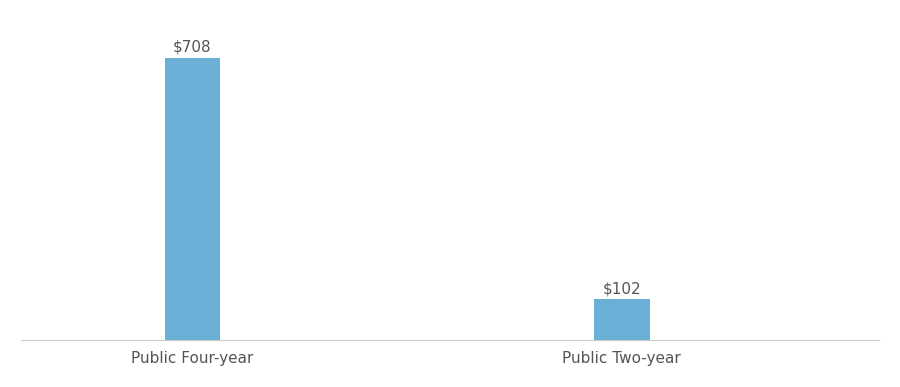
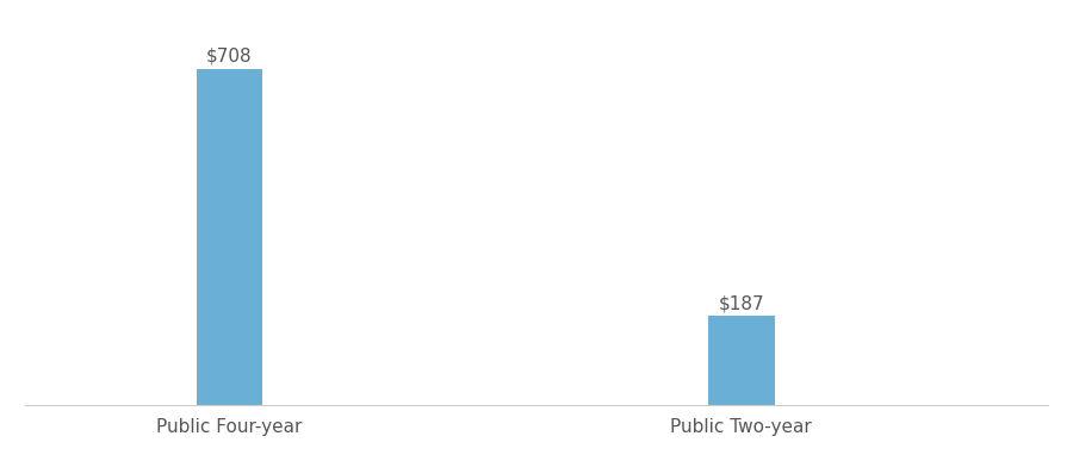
Public Two-year: $102 -> $187
